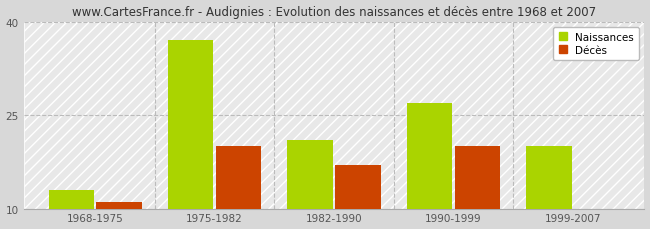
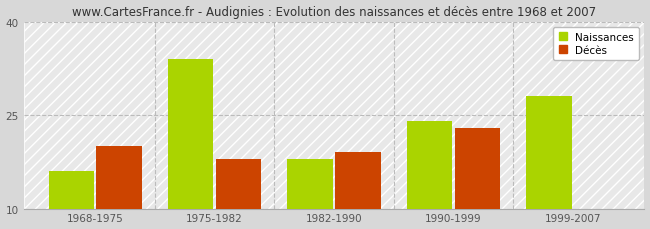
Naissances/1968-1975: 13 -> 16
Décès/1968-1975: 11 -> 20
Naissances/1975-1982: 37 -> 34
Décès/1975-1982: 20 -> 18
Naissances/1982-1990: 21 -> 18
Décès/1982-1990: 17 -> 19
Naissances/1990-1999: 27 -> 24
Décès/1990-1999: 20 -> 23
Naissances/1999-2007: 20 -> 28
